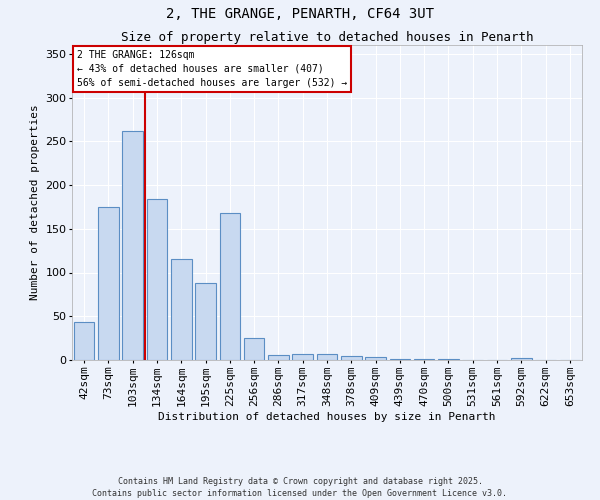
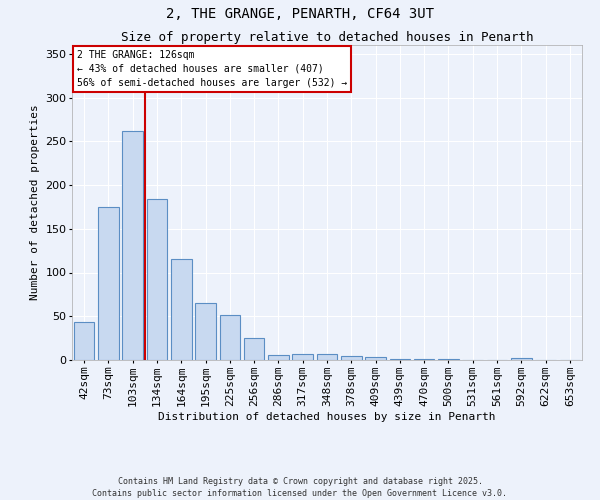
195sqm: 88 -> 65
225sqm: 168 -> 52
